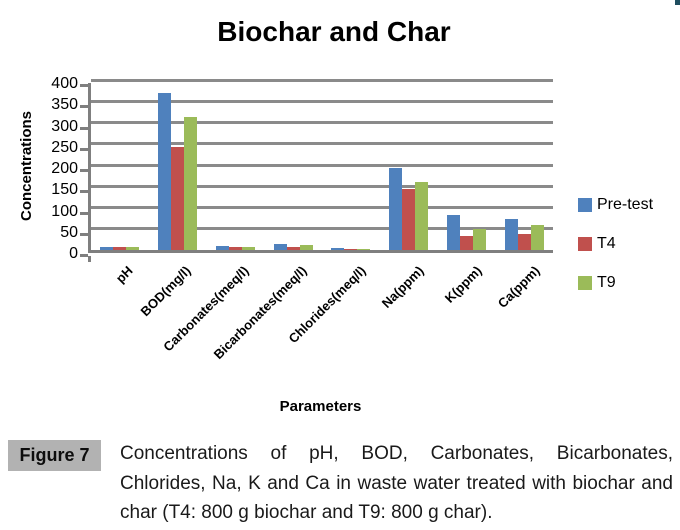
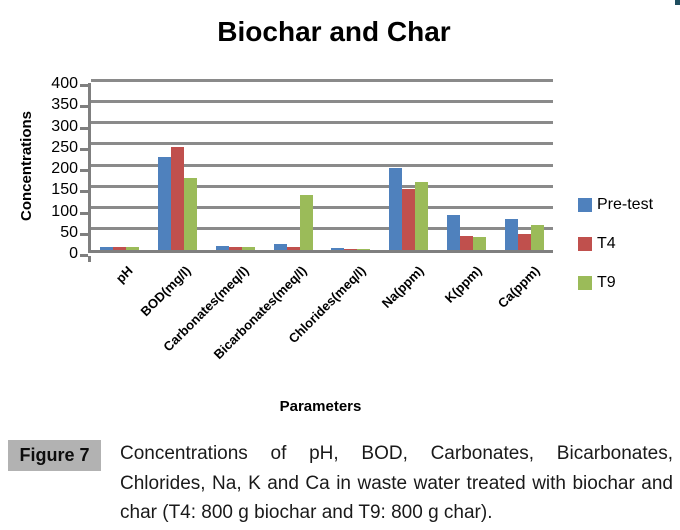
Pre-test/BOD(mg/l): 370 -> 220
T9/BOD(mg/l): 310 -> 170
T9/Bicarbonates(meq/l): 10 -> 130
T9/K(ppm): 50 -> 30
